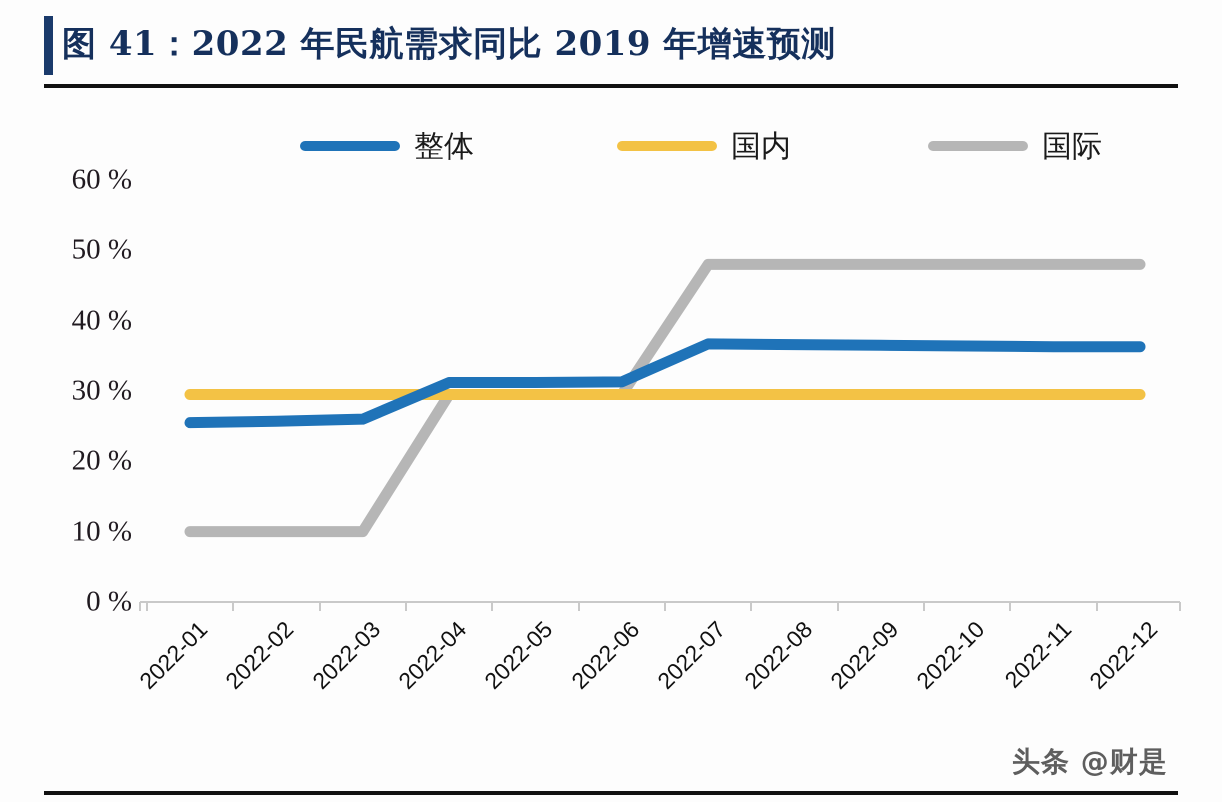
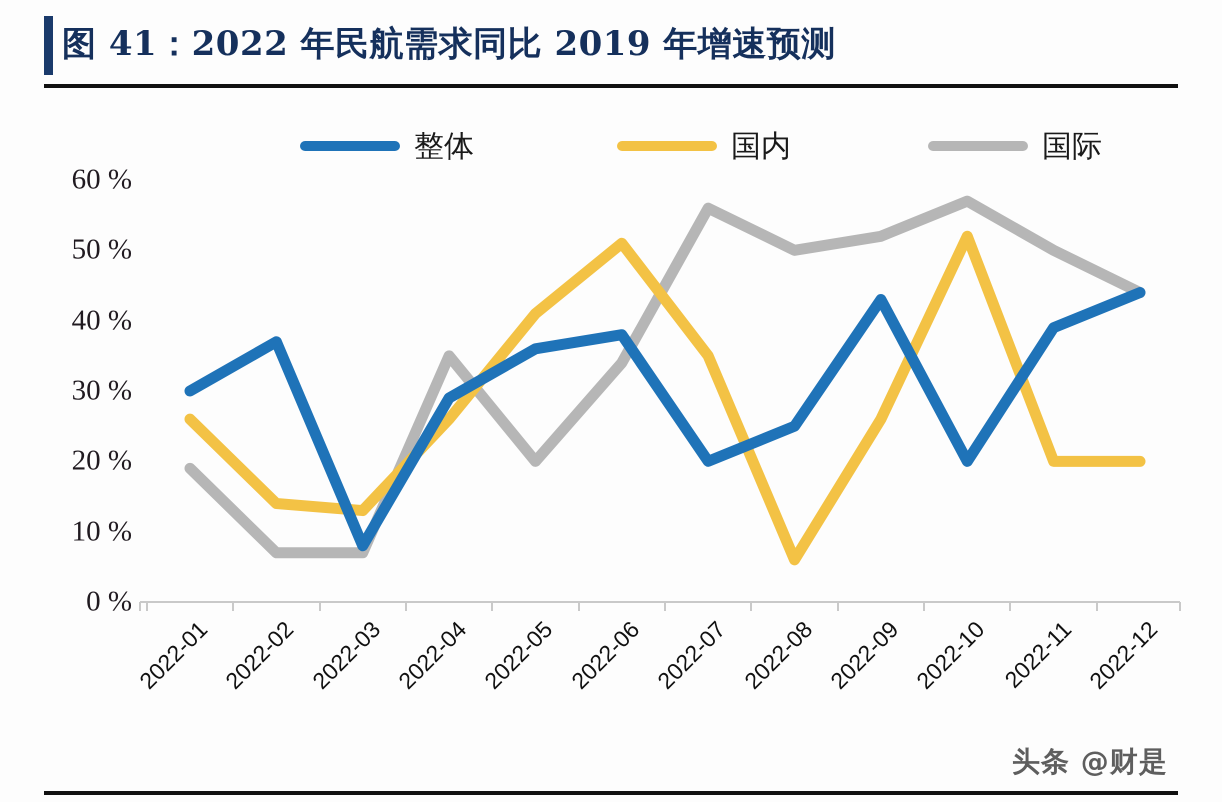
整体/2022-01: 26% -> 30%
国内/2022-01: 30% -> 26%
国际/2022-01: 10% -> 19%
整体/2022-02: 26% -> 37%
国内/2022-02: 30% -> 14%
国际/2022-02: 10% -> 7%
整体/2022-03: 26% -> 8%
国内/2022-03: 30% -> 13%
国际/2022-03: 10% -> 7%
整体/2022-04: 31% -> 29%
国内/2022-04: 30% -> 26%
国际/2022-04: 30% -> 35%
整体/2022-05: 31% -> 36%
国内/2022-05: 30% -> 41%
国际/2022-05: 30% -> 20%
整体/2022-06: 31% -> 38%
国内/2022-06: 30% -> 51%
国际/2022-06: 30% -> 34%
整体/2022-07: 37% -> 20%
国内/2022-07: 30% -> 35%
国际/2022-07: 48% -> 56%
整体/2022-08: 37% -> 25%
国内/2022-08: 30% -> 6%
国际/2022-08: 48% -> 50%
整体/2022-09: 36% -> 43%
国内/2022-09: 30% -> 26%
国际/2022-09: 48% -> 52%
整体/2022-10: 36% -> 20%
国内/2022-10: 30% -> 52%
国际/2022-10: 48% -> 57%
整体/2022-11: 36% -> 39%
国内/2022-11: 30% -> 20%
国际/2022-11: 48% -> 50%
整体/2022-12: 36% -> 44%
国内/2022-12: 30% -> 20%
国际/2022-12: 48% -> 44%
